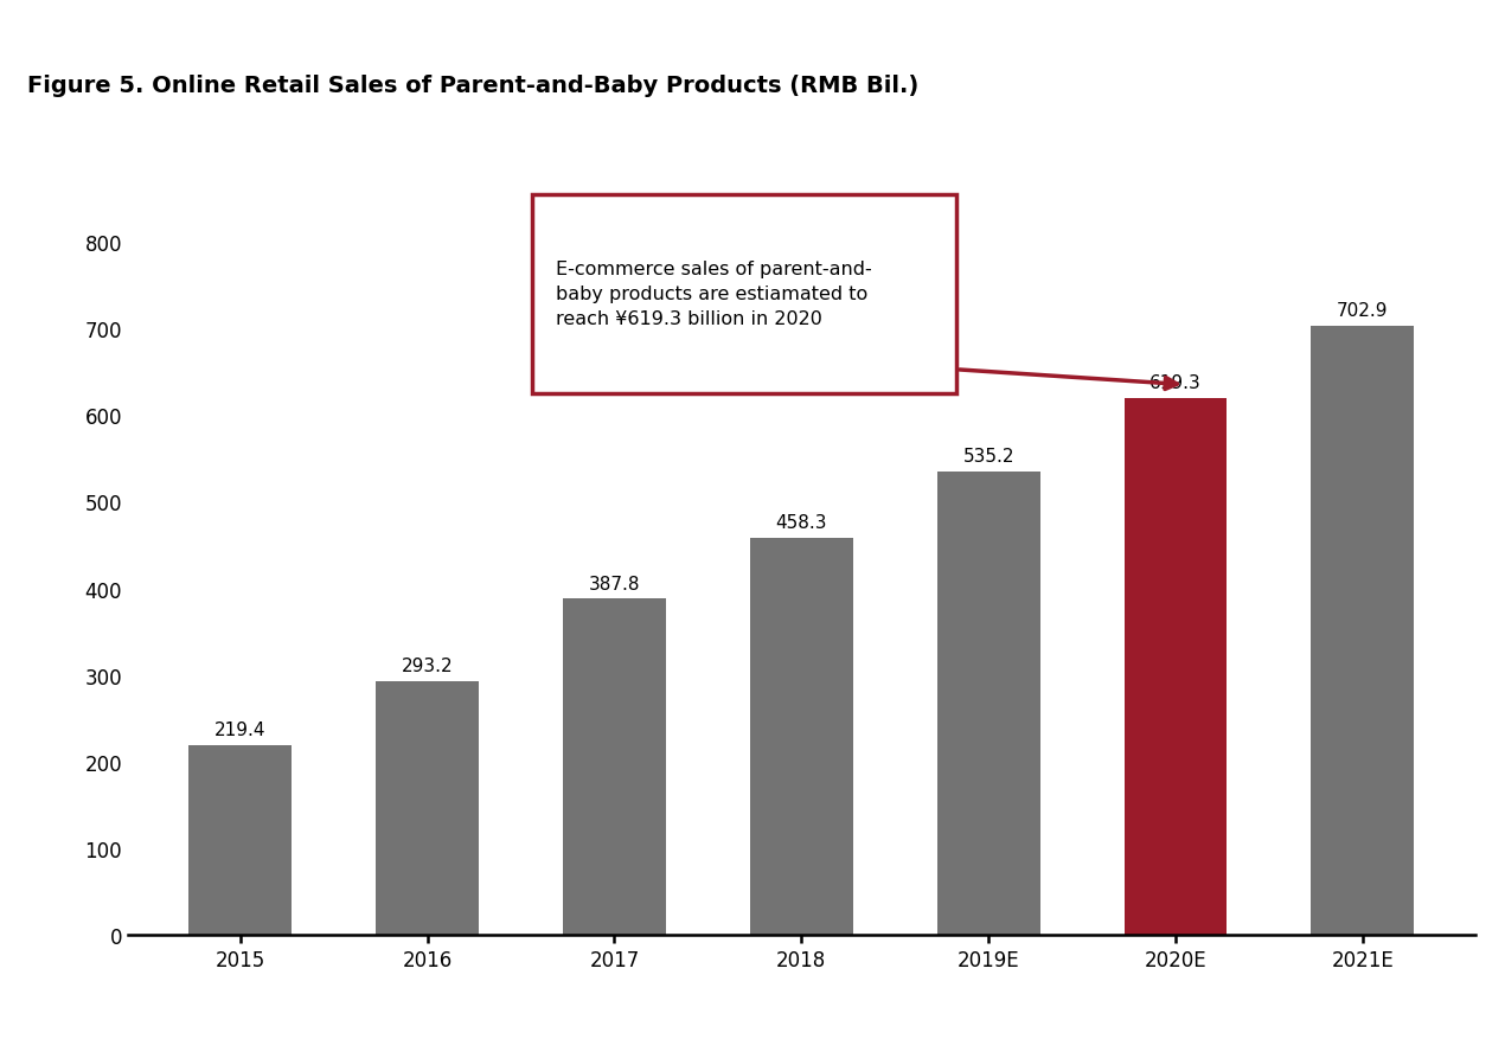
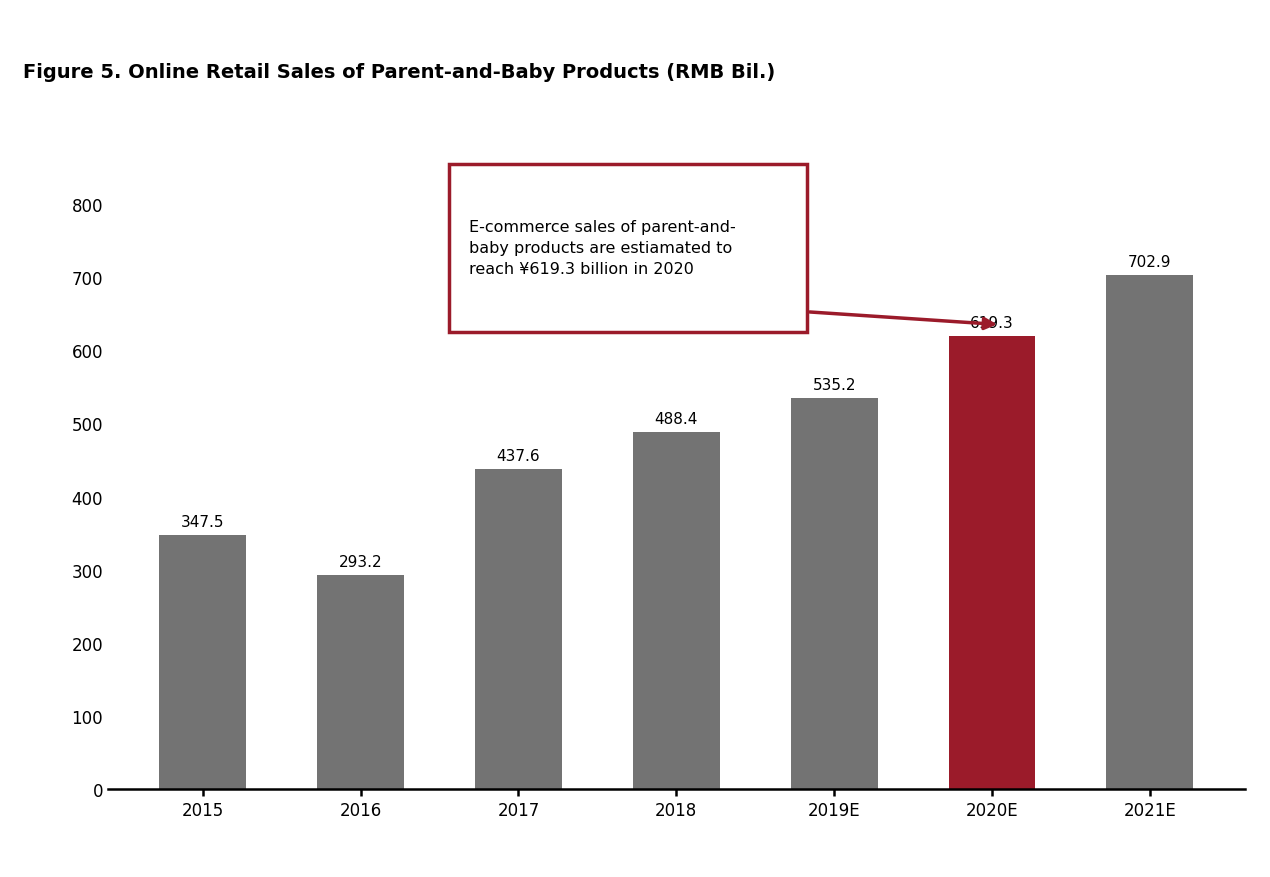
2015: 219.4 -> 347.5
2017: 387.8 -> 437.6
2018: 458.3 -> 488.4
